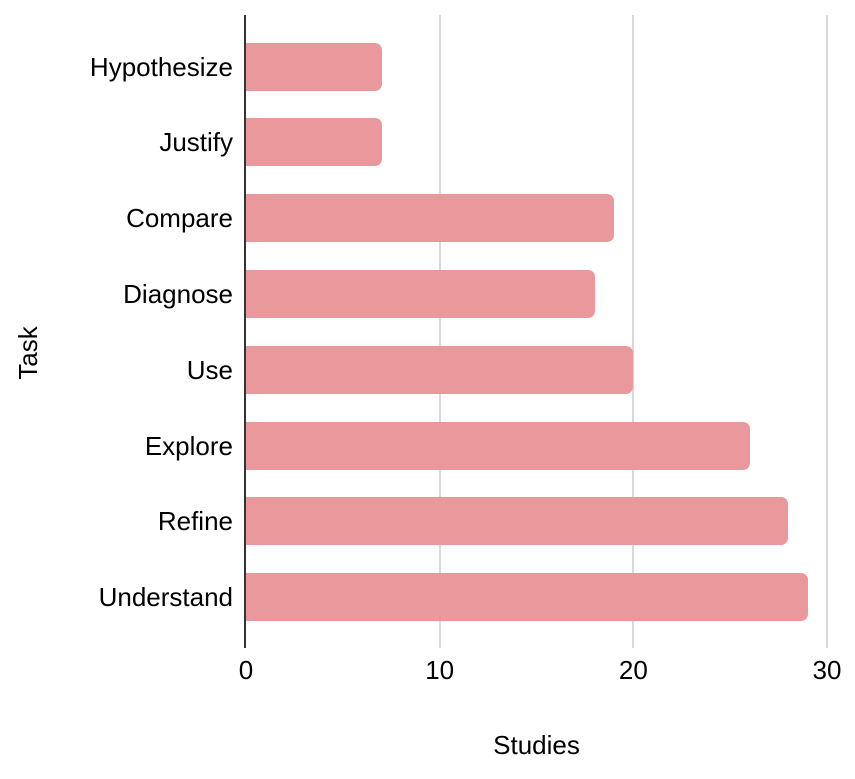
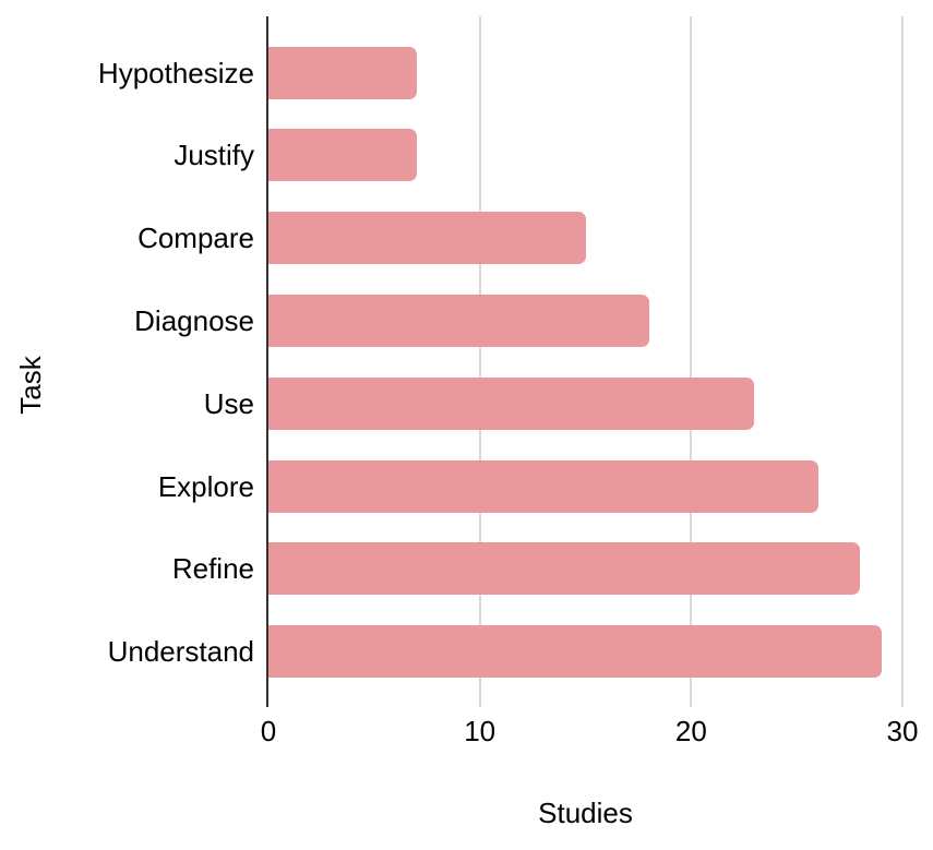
Compare: 19 -> 15
Use: 20 -> 23
